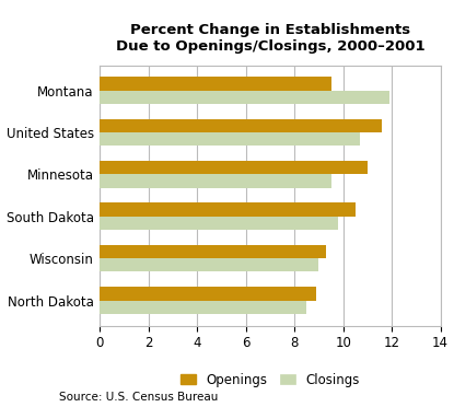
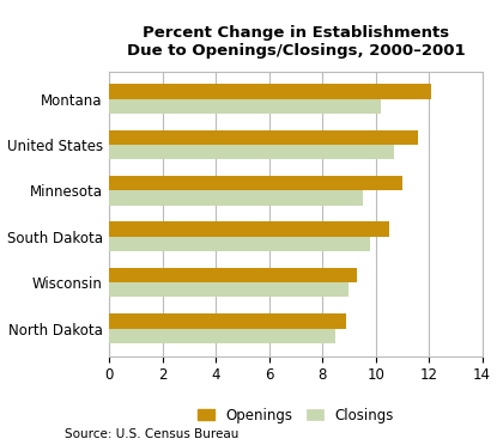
Openings/Montana: 9.5 -> 12.1
Closings/Montana: 11.9 -> 10.2
